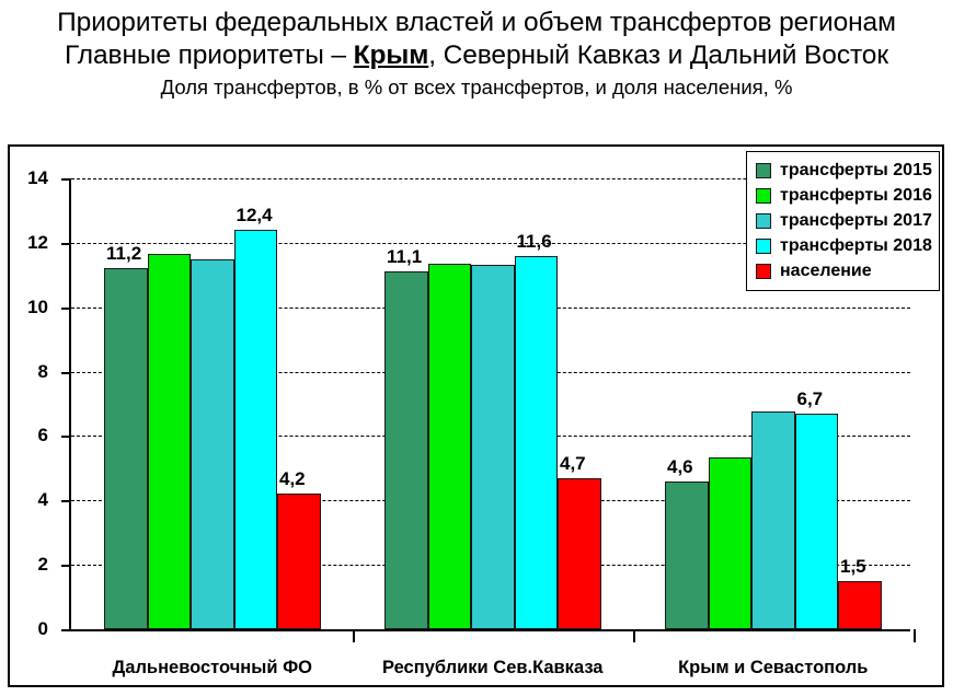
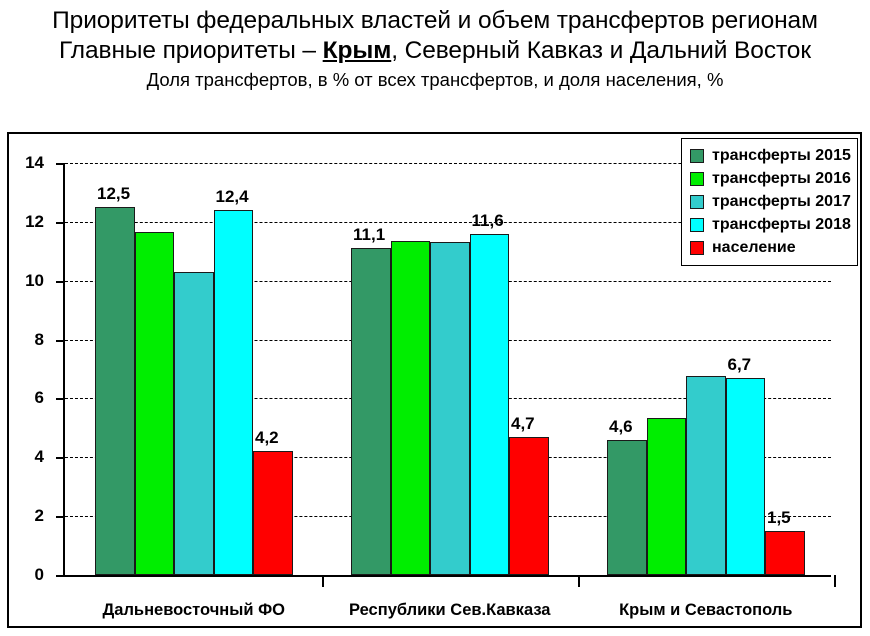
трансферты 2015/Дальневосточный ФО: 11,2 -> 12,5
трансферты 2017/Дальневосточный ФО: 11.5 -> 10.3
